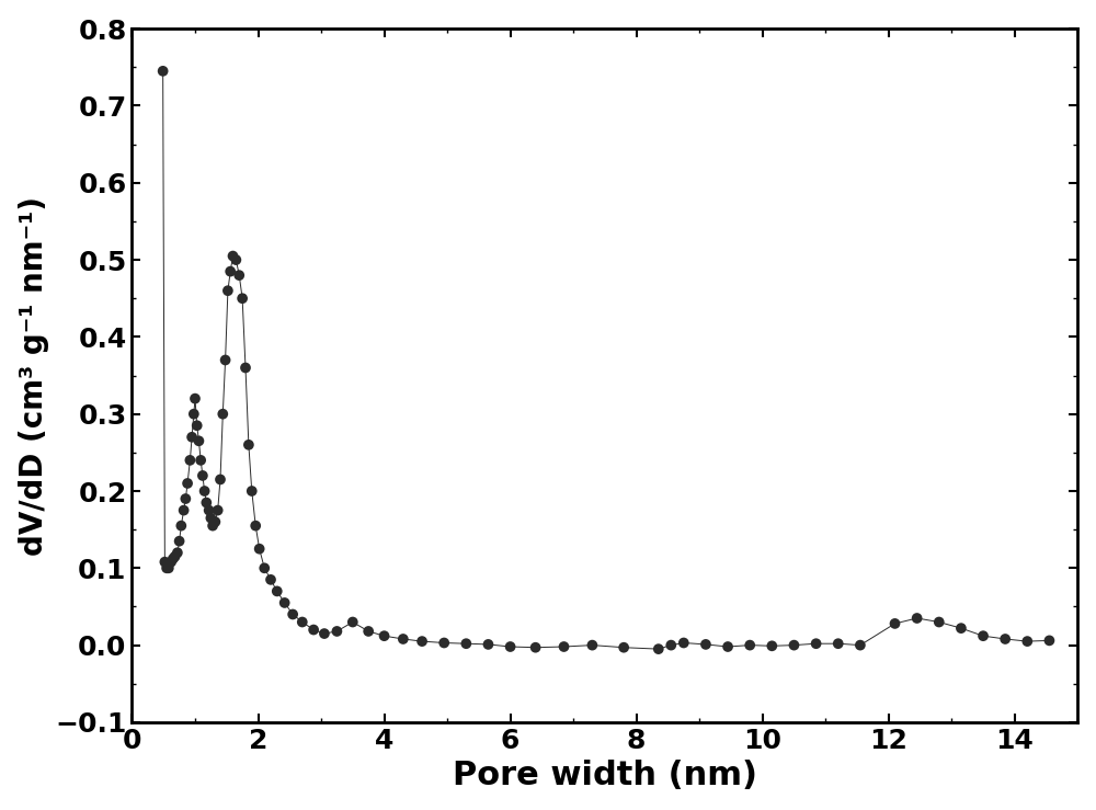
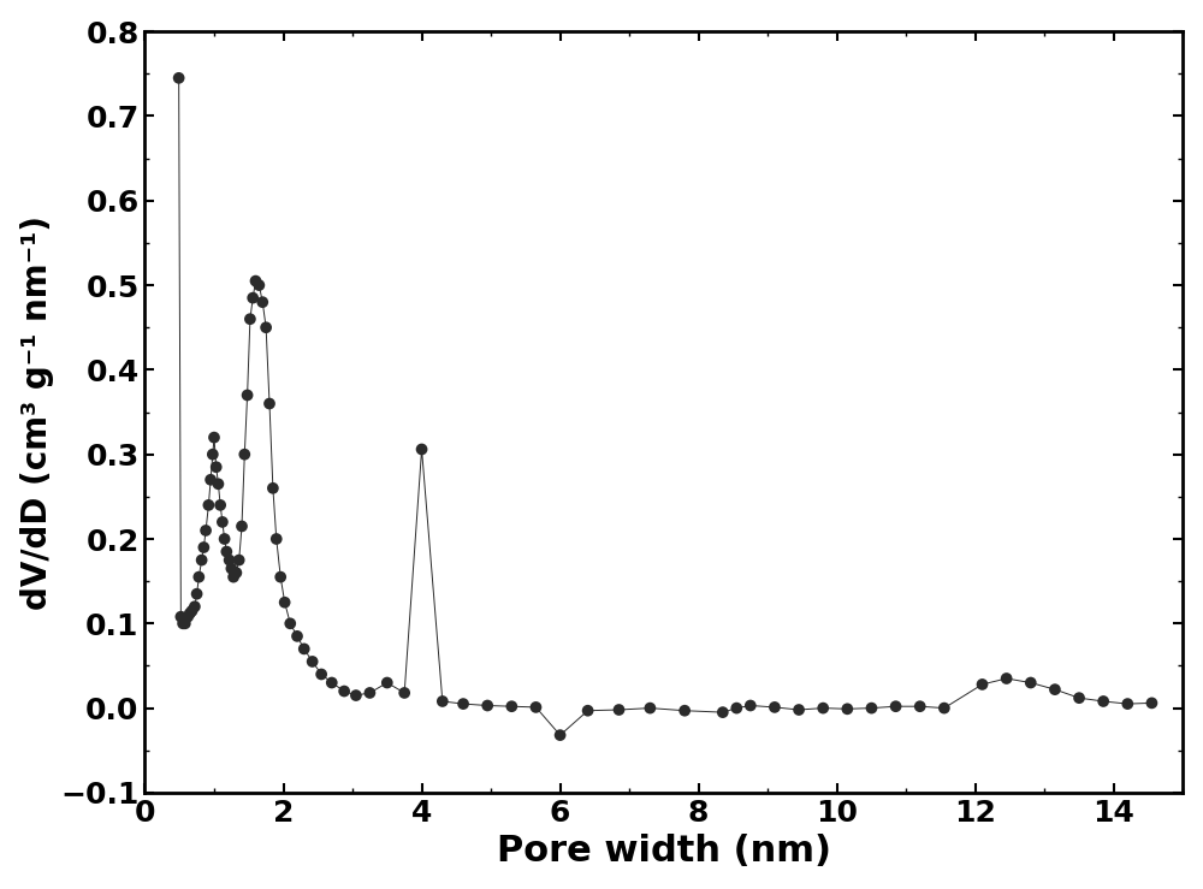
4: 0.012 -> 0.306
6: -0.002 -> -0.032
